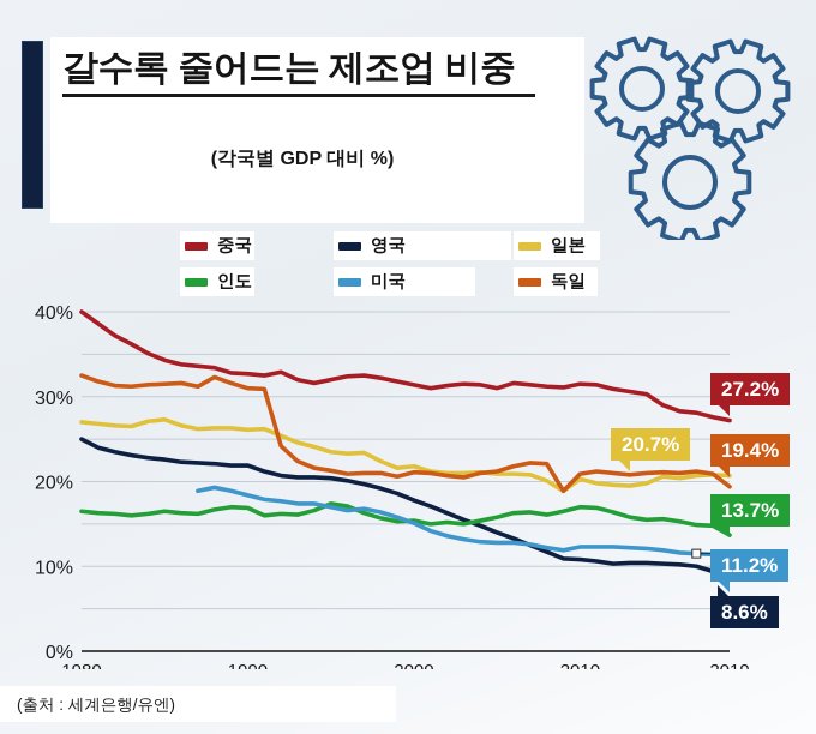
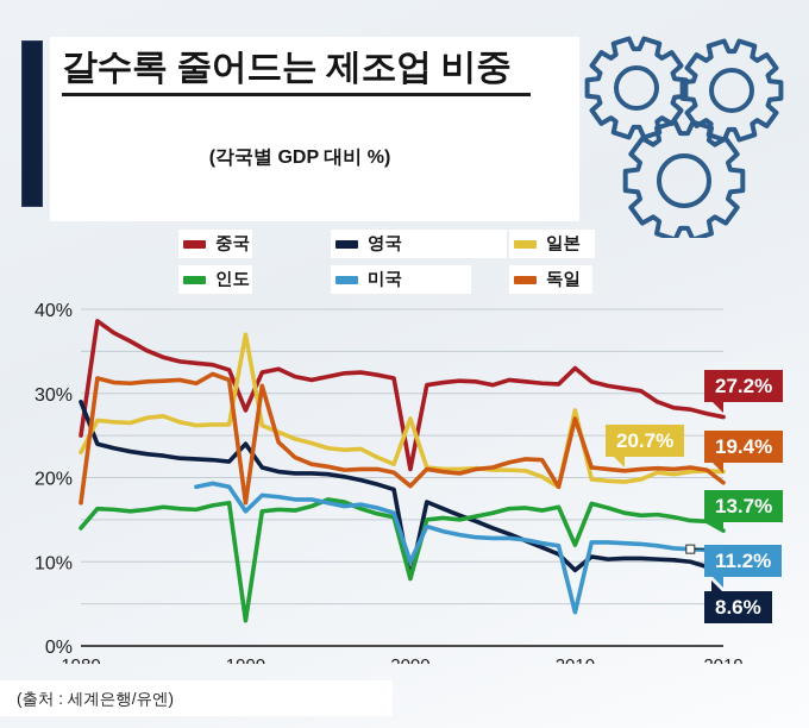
중국/1980: 40% -> 25%
영국/1980: 25% -> 29%
일본/1980: 27% -> 23%
인도/1980: 16% -> 14%
독일/1980: 32% -> 17%
중국/1990: 33% -> 28%
영국/1990: 22% -> 24%
일본/1990: 26% -> 37%
인도/1990: 17% -> 3%
미국/1990: 18% -> 16%
독일/1990: 31% -> 17%
중국/2000: 31% -> 21%
영국/2000: 18% -> 8%
일본/2000: 22% -> 27%
인도/2000: 15% -> 8%
미국/2000: 15% -> 10%
독일/2000: 21% -> 19%
중국/2010: 32% -> 33%
영국/2010: 11% -> 9%
일본/2010: 20% -> 28%
인도/2010: 17% -> 12%
미국/2010: 12% -> 4%
독일/2010: 21% -> 27%
